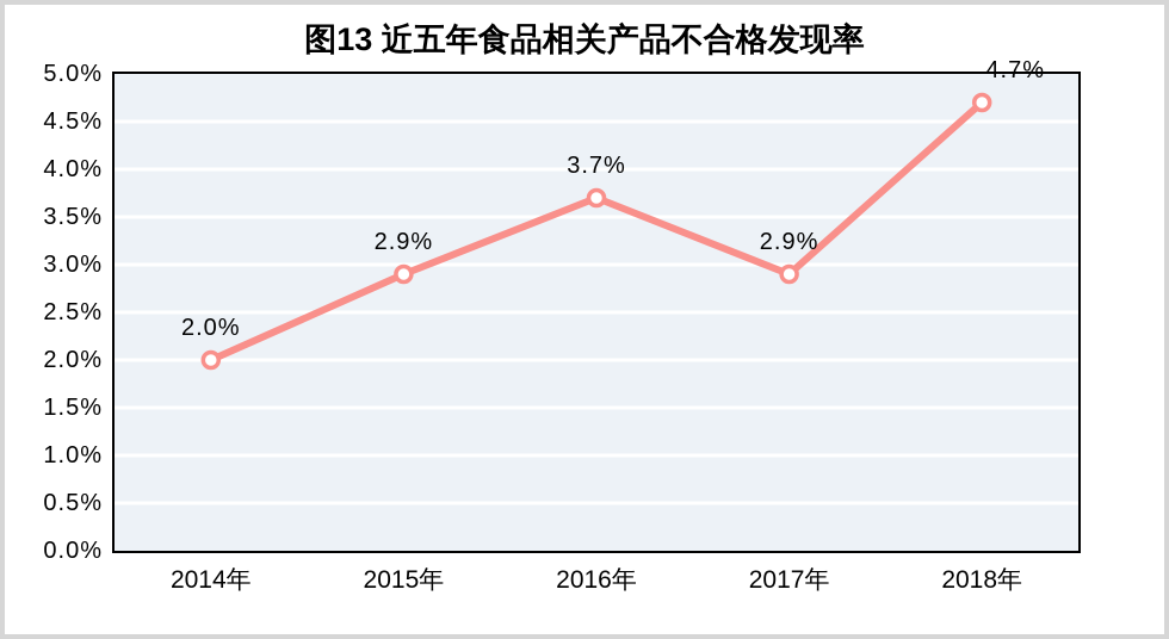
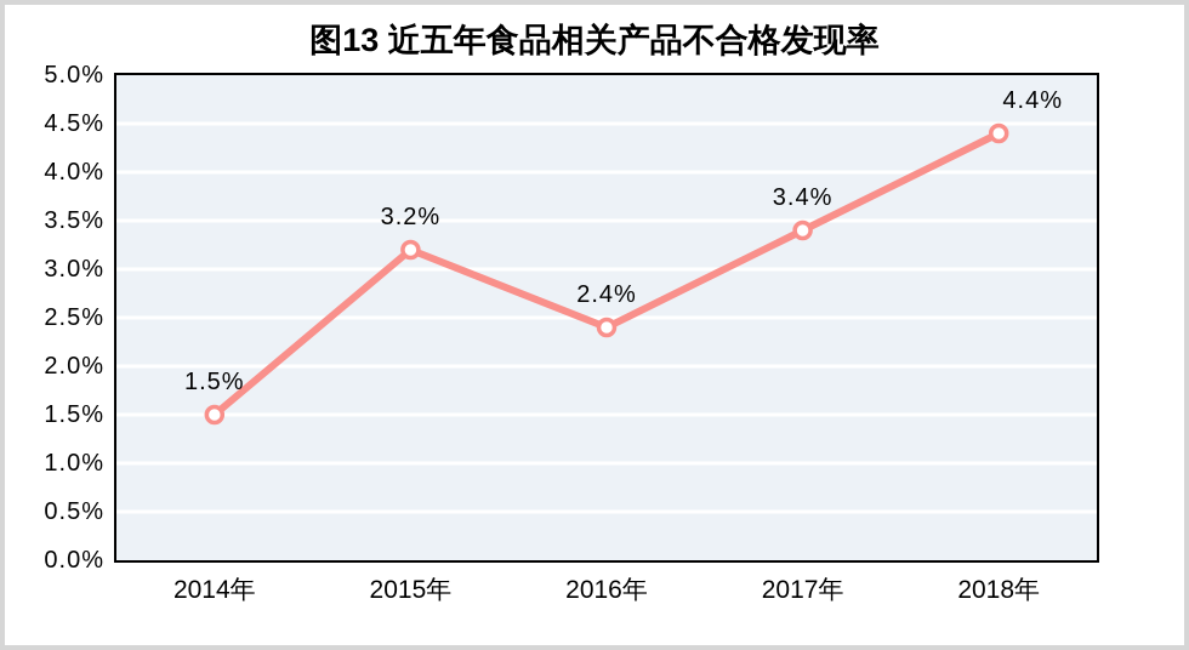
2014年: 2.0% -> 1.5%
2015年: 2.9% -> 3.2%
2016年: 3.7% -> 2.4%
2017年: 2.9% -> 3.4%
2018年: 4.7% -> 4.4%
